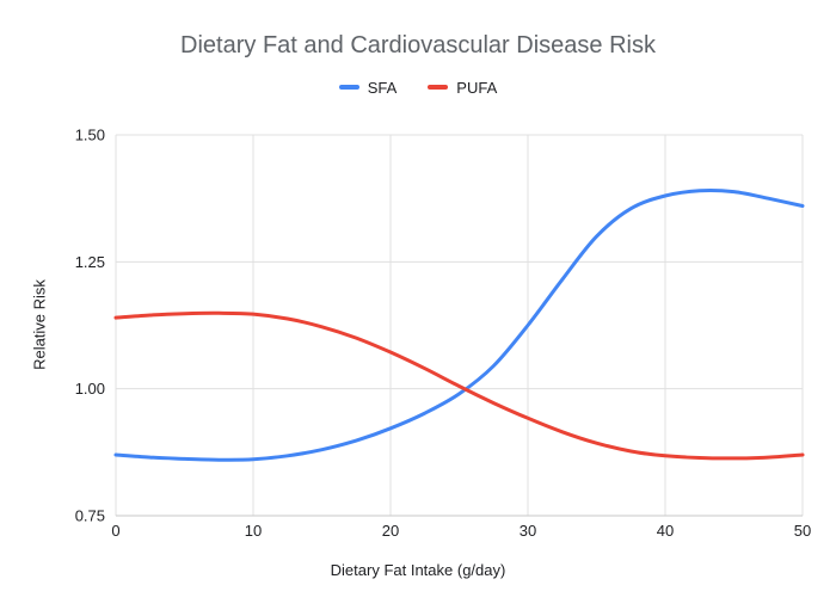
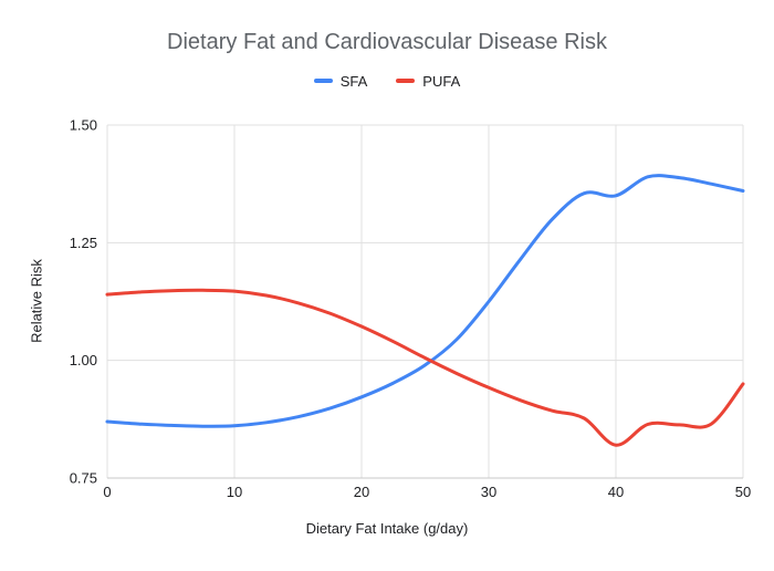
SFA/40: 1.38 -> 1.35
PUFA/40: 0.87 -> 0.82
PUFA/50: 0.87 -> 0.95
